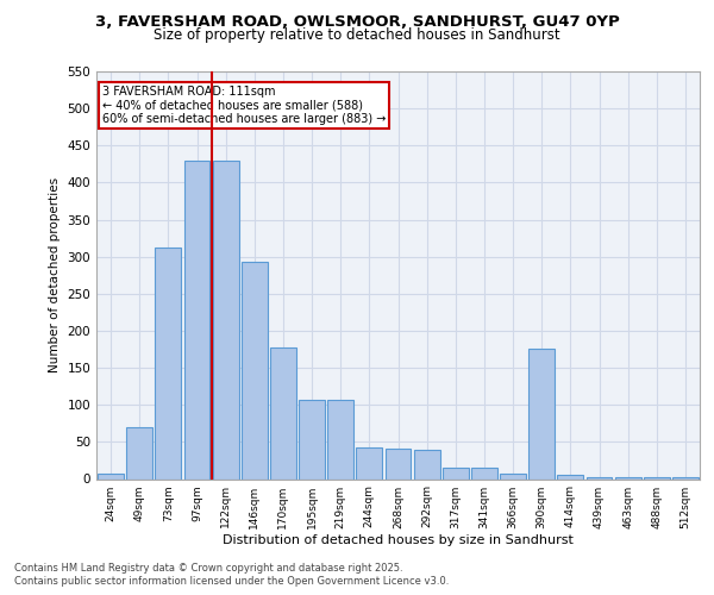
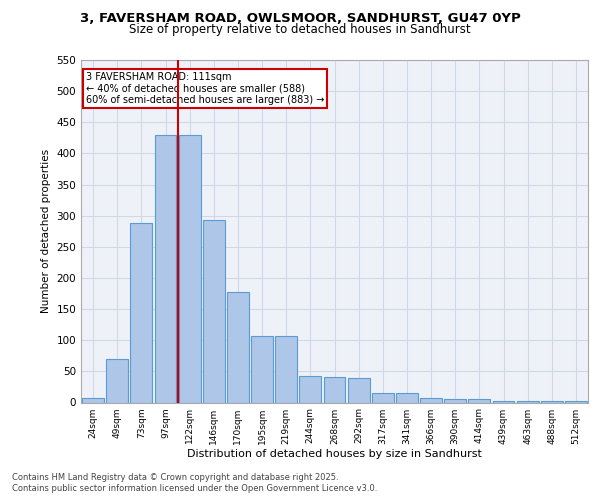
73sqm: 312 -> 288
390sqm: 176 -> 5
